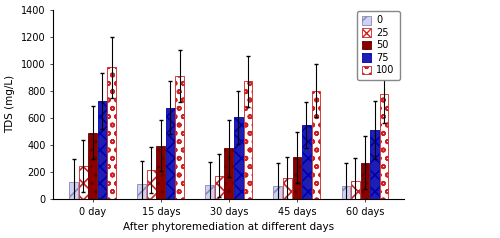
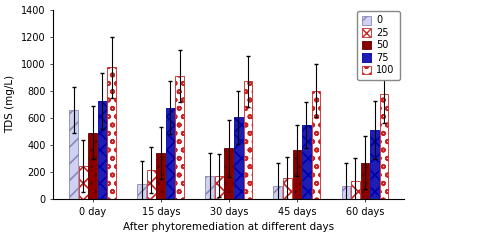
0/0 day: 130 -> 660
50/15 days: 400 -> 340
0/30 days: 100 -> 170
50/45 days: 310 -> 360
